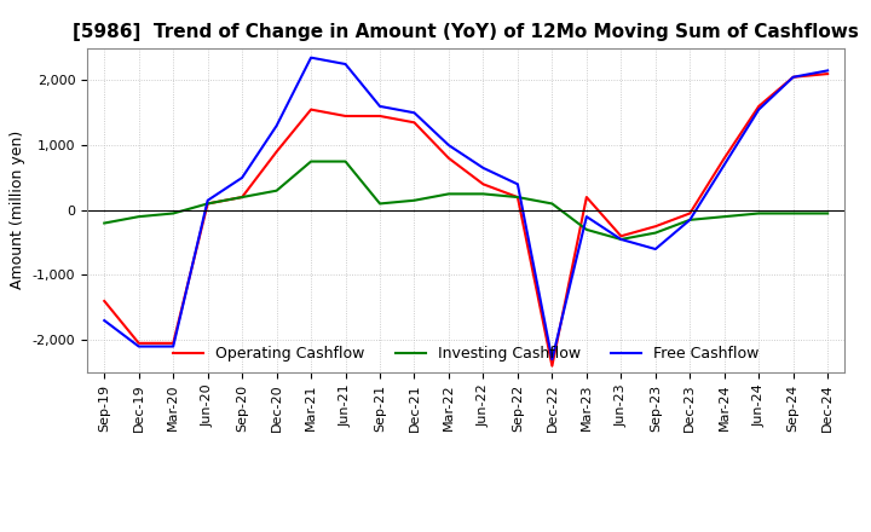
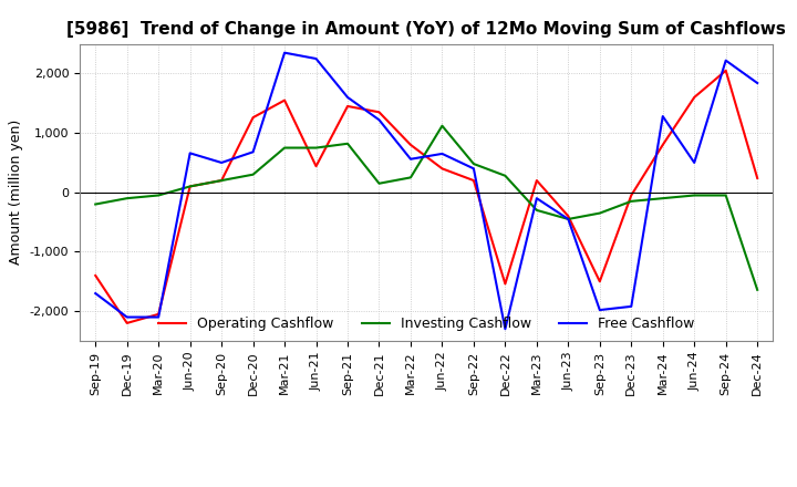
Operating Cashflow/Dec-19: -2,050 -> -2,200
Free Cashflow/Jun-20: 150 -> 660
Operating Cashflow/Dec-20: 900 -> 1,260
Free Cashflow/Dec-20: 1,300 -> 680
Operating Cashflow/Jun-21: 1,450 -> 440
Investing Cashflow/Sep-21: 100 -> 820
Free Cashflow/Dec-21: 1,500 -> 1,220
Free Cashflow/Mar-22: 1,000 -> 560
Investing Cashflow/Jun-22: 250 -> 1,120
Investing Cashflow/Sep-22: 200 -> 480
Operating Cashflow/Dec-22: -2,400 -> -1,540
Investing Cashflow/Dec-22: 100 -> 280
Operating Cashflow/Sep-23: -250 -> -1,500
Free Cashflow/Sep-23: -600 -> -1,980
Free Cashflow/Dec-23: -150 -> -1,920
Free Cashflow/Mar-24: 700 -> 1,280
Free Cashflow/Jun-24: 1,550 -> 500
Free Cashflow/Sep-24: 2,050 -> 2,220
Operating Cashflow/Dec-24: 2,100 -> 240
Investing Cashflow/Dec-24: -50 -> -1,640
Free Cashflow/Dec-24: 2,150 -> 1,840
